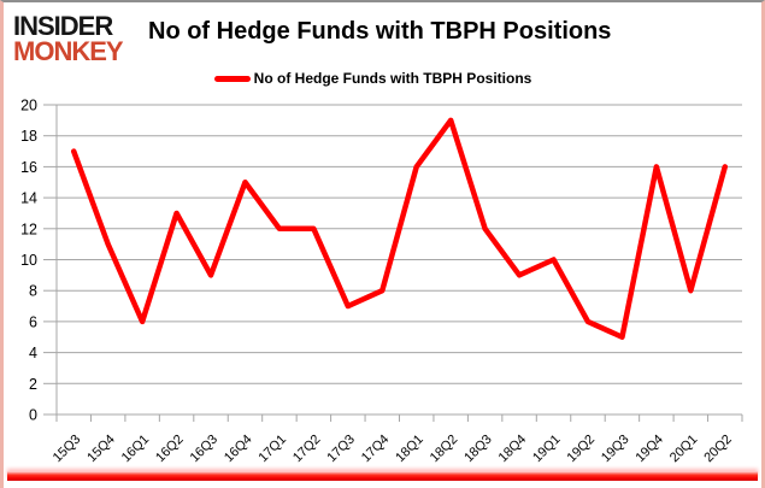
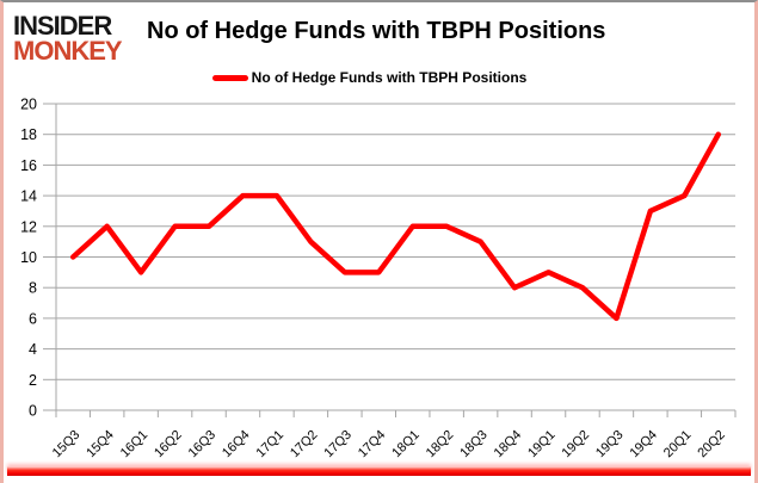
15Q3: 17 -> 10
15Q4: 11 -> 12
16Q1: 6 -> 9
16Q2: 13 -> 12
16Q3: 9 -> 12
16Q4: 15 -> 14
17Q1: 12 -> 14
17Q2: 12 -> 11
17Q3: 7 -> 9
17Q4: 8 -> 9
18Q1: 16 -> 12
18Q2: 19 -> 12
18Q3: 12 -> 11
18Q4: 9 -> 8
19Q1: 10 -> 9
19Q2: 6 -> 8
19Q3: 5 -> 6
19Q4: 16 -> 13
20Q1: 8 -> 14
20Q2: 16 -> 18
